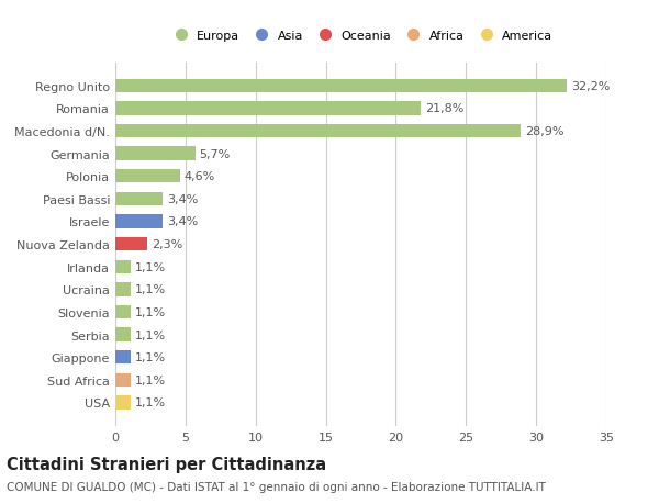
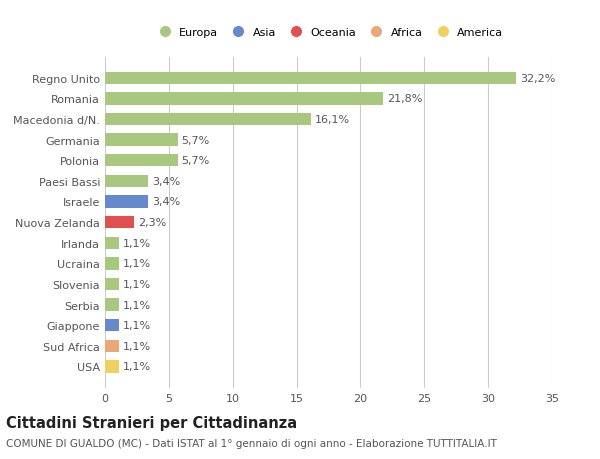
Macedonia d/N.: 28,9% -> 16,1%
Polonia: 4,6% -> 5,7%
